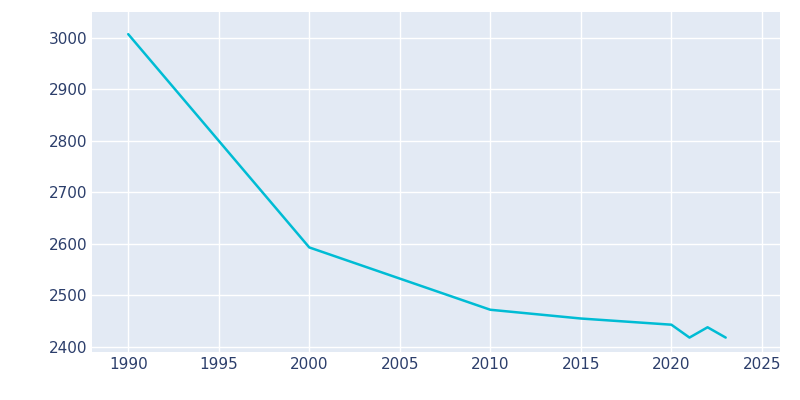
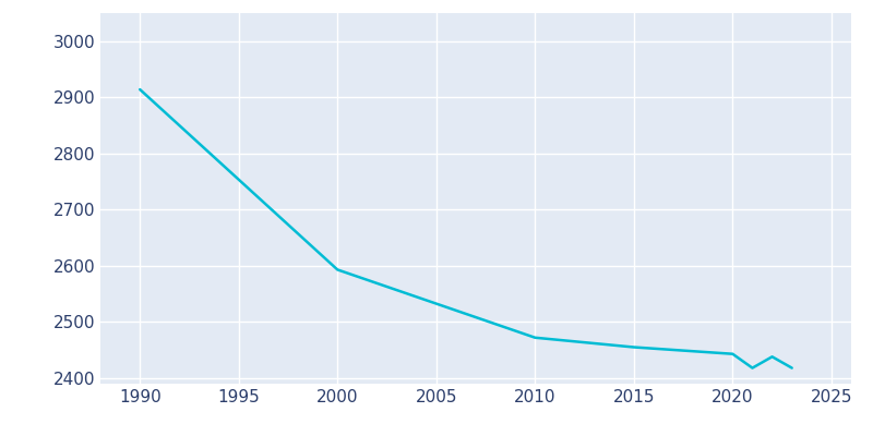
1990: 3007 -> 2914
